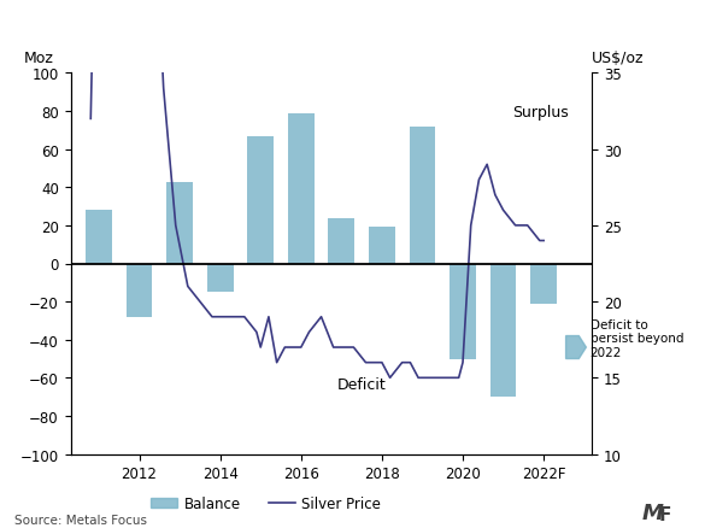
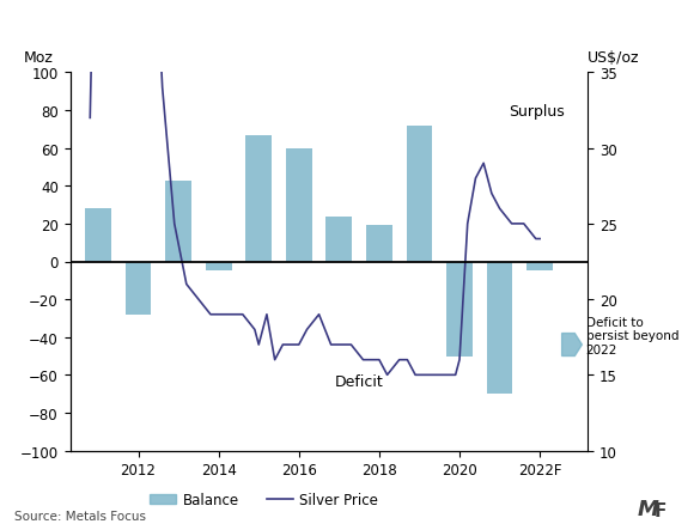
Balance/2014: -15 -> -5
Balance/2016: 79 -> 60
Balance/2022F: -21 -> -5
